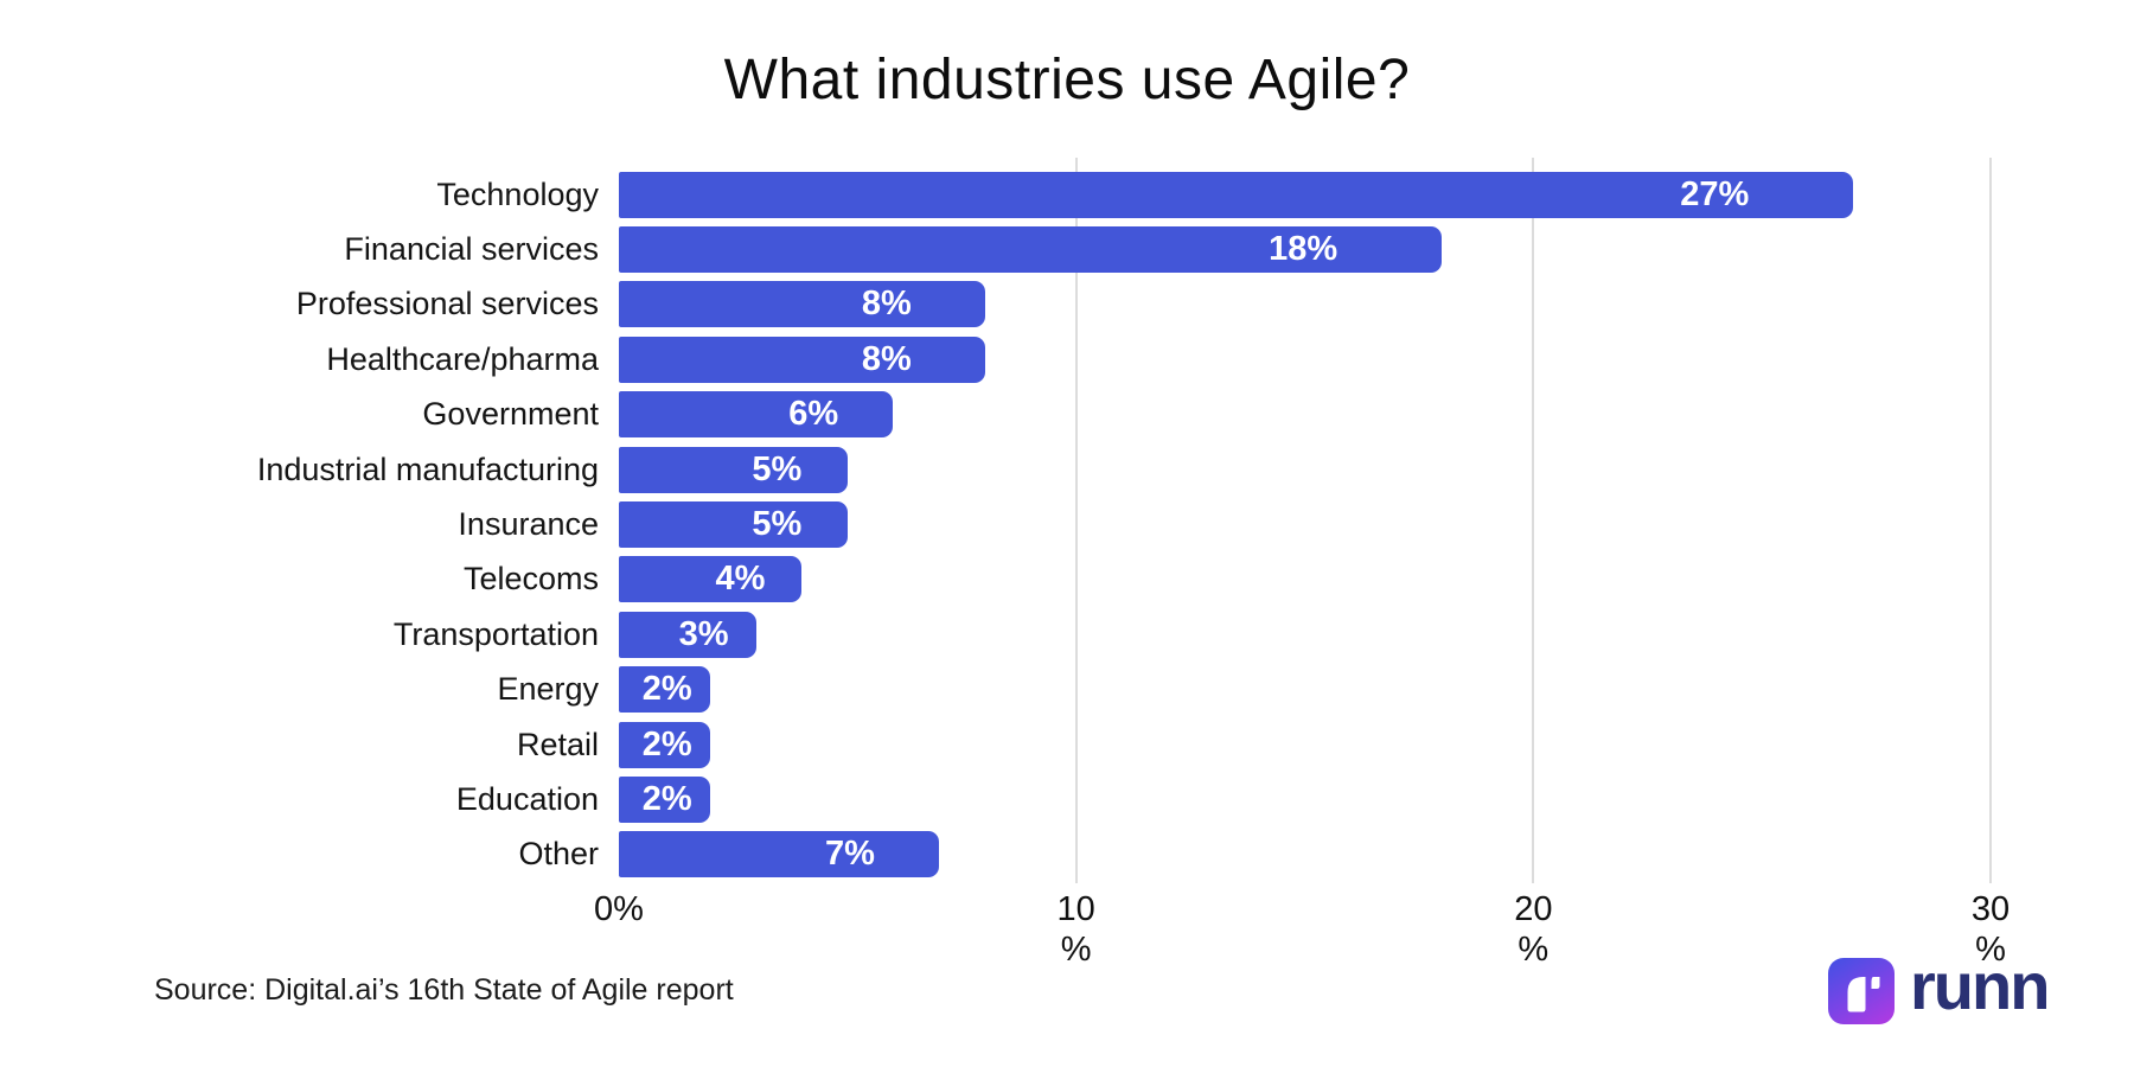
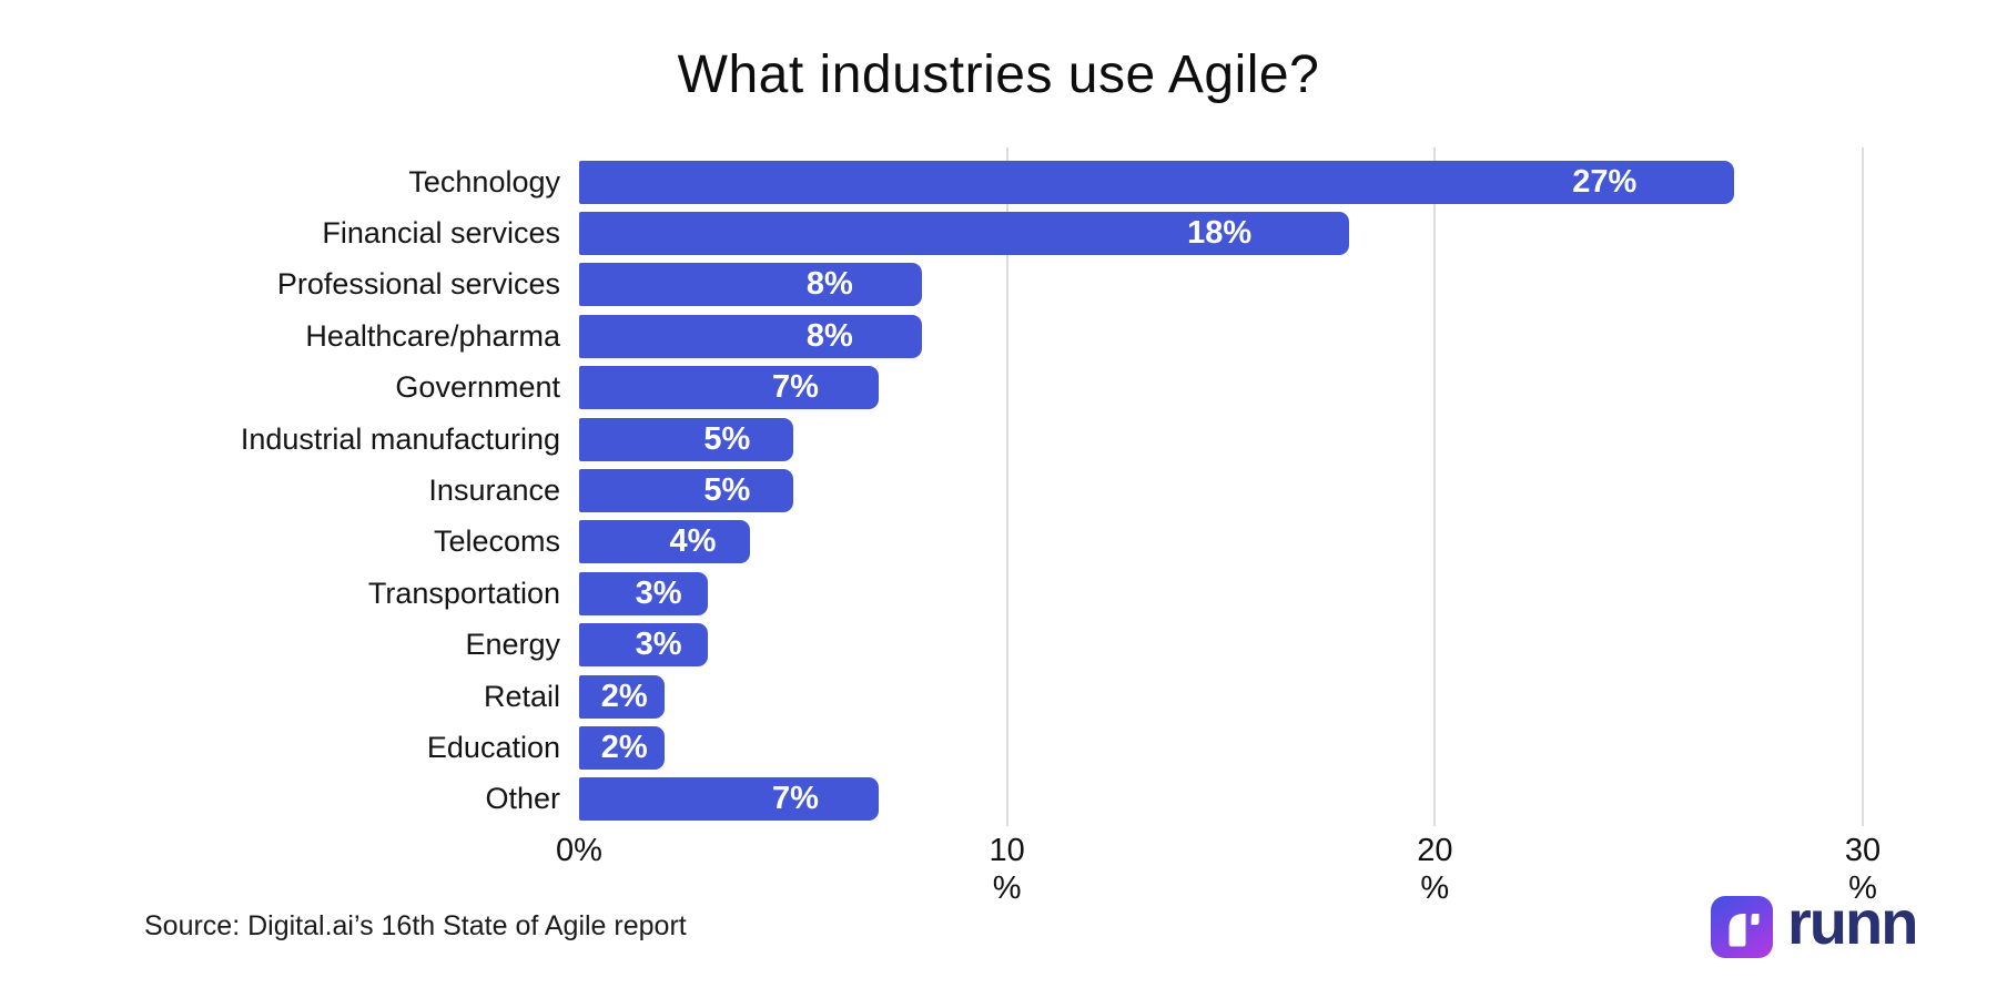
Government: 6% -> 7%
Energy: 2% -> 3%
